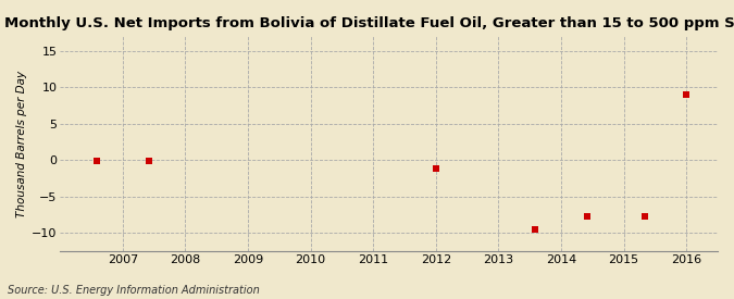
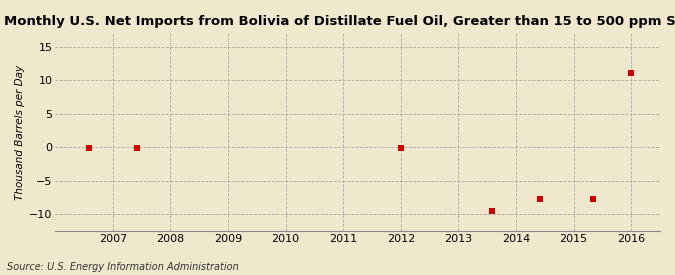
2012: -1.2 -> -0.2
2016: 9.0 -> 11.0
